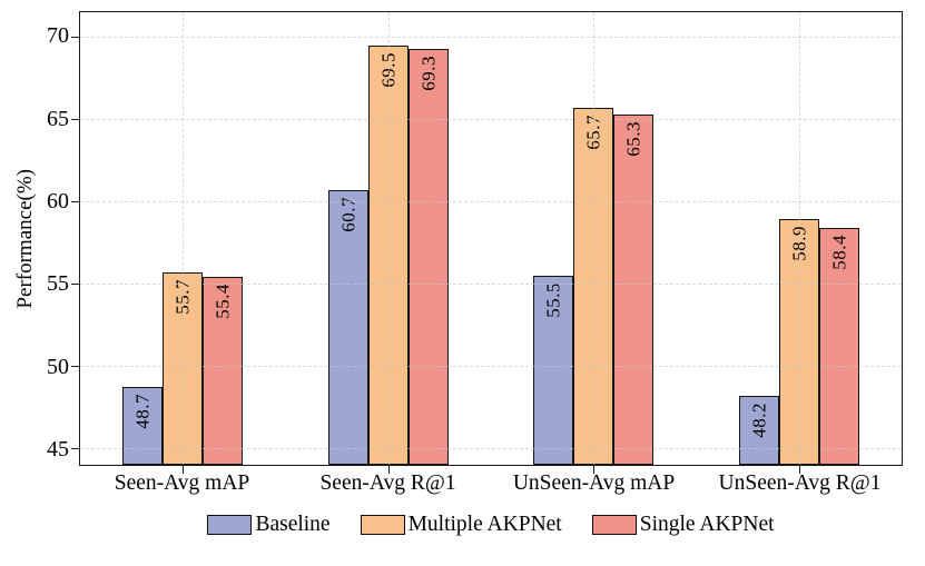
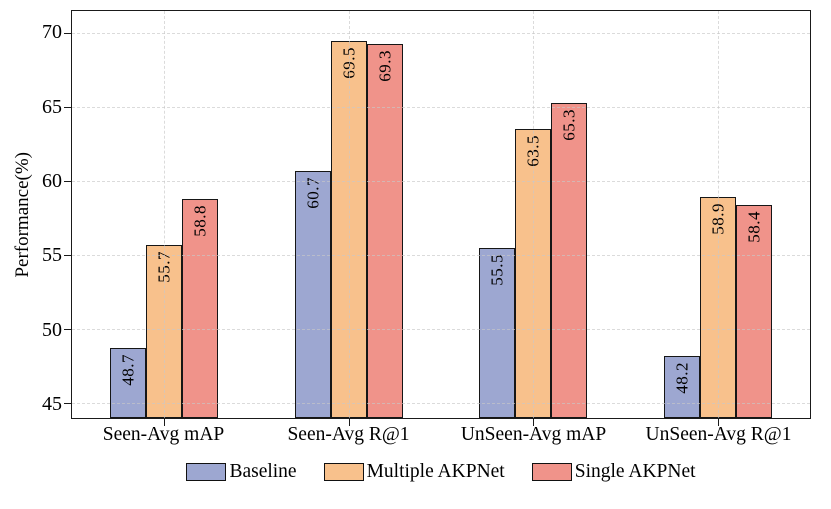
Single AKPNet/Seen-Avg mAP: 55.4 -> 58.8
Multiple AKPNet/UnSeen-Avg mAP: 65.7 -> 63.5
